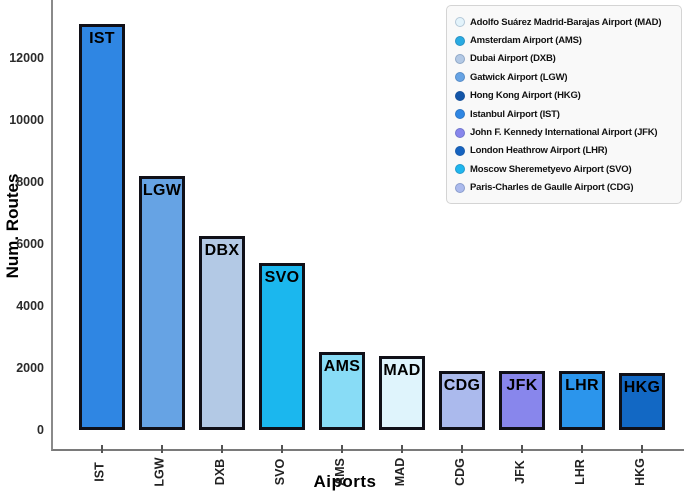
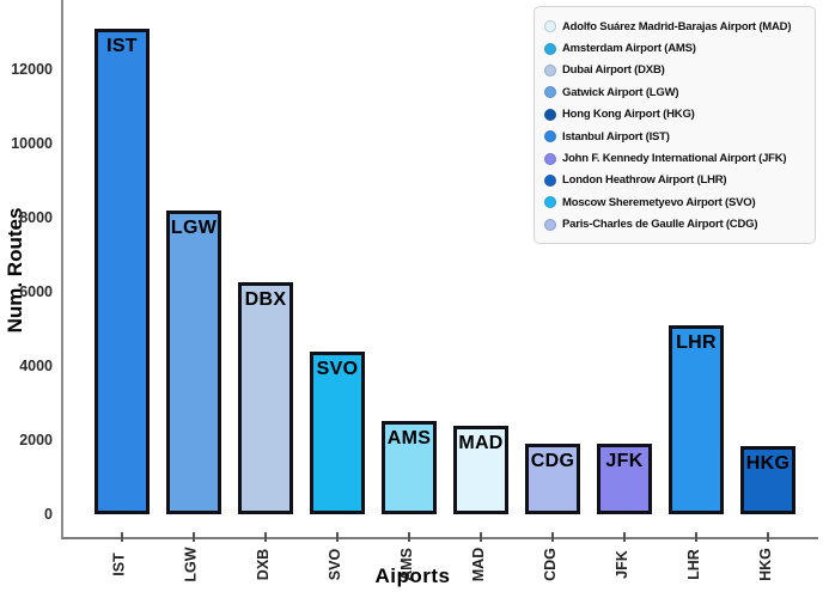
SVO: 5400 -> 4400
LHR: 1900 -> 5100
